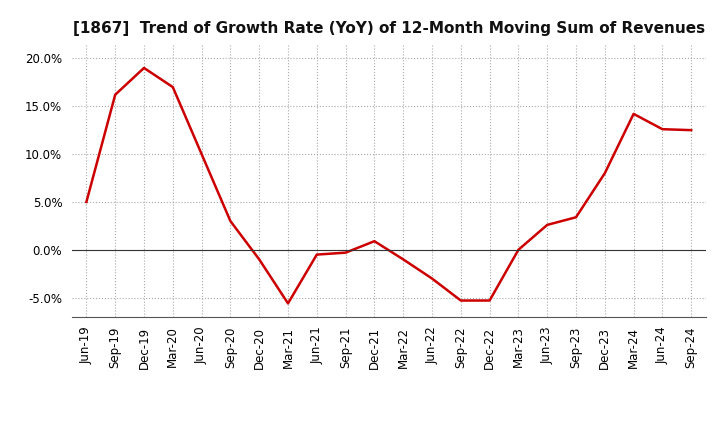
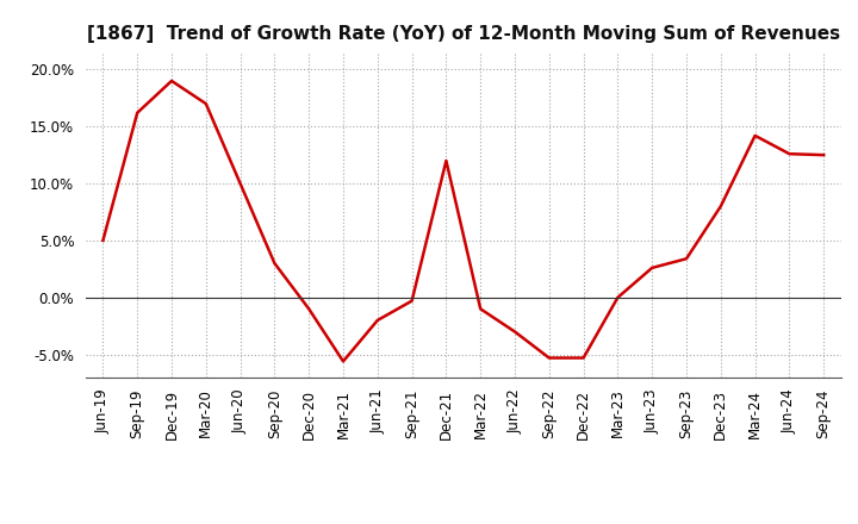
Jun-21: -0.5% -> -2.0%
Dec-21: 0.9% -> 12.0%
